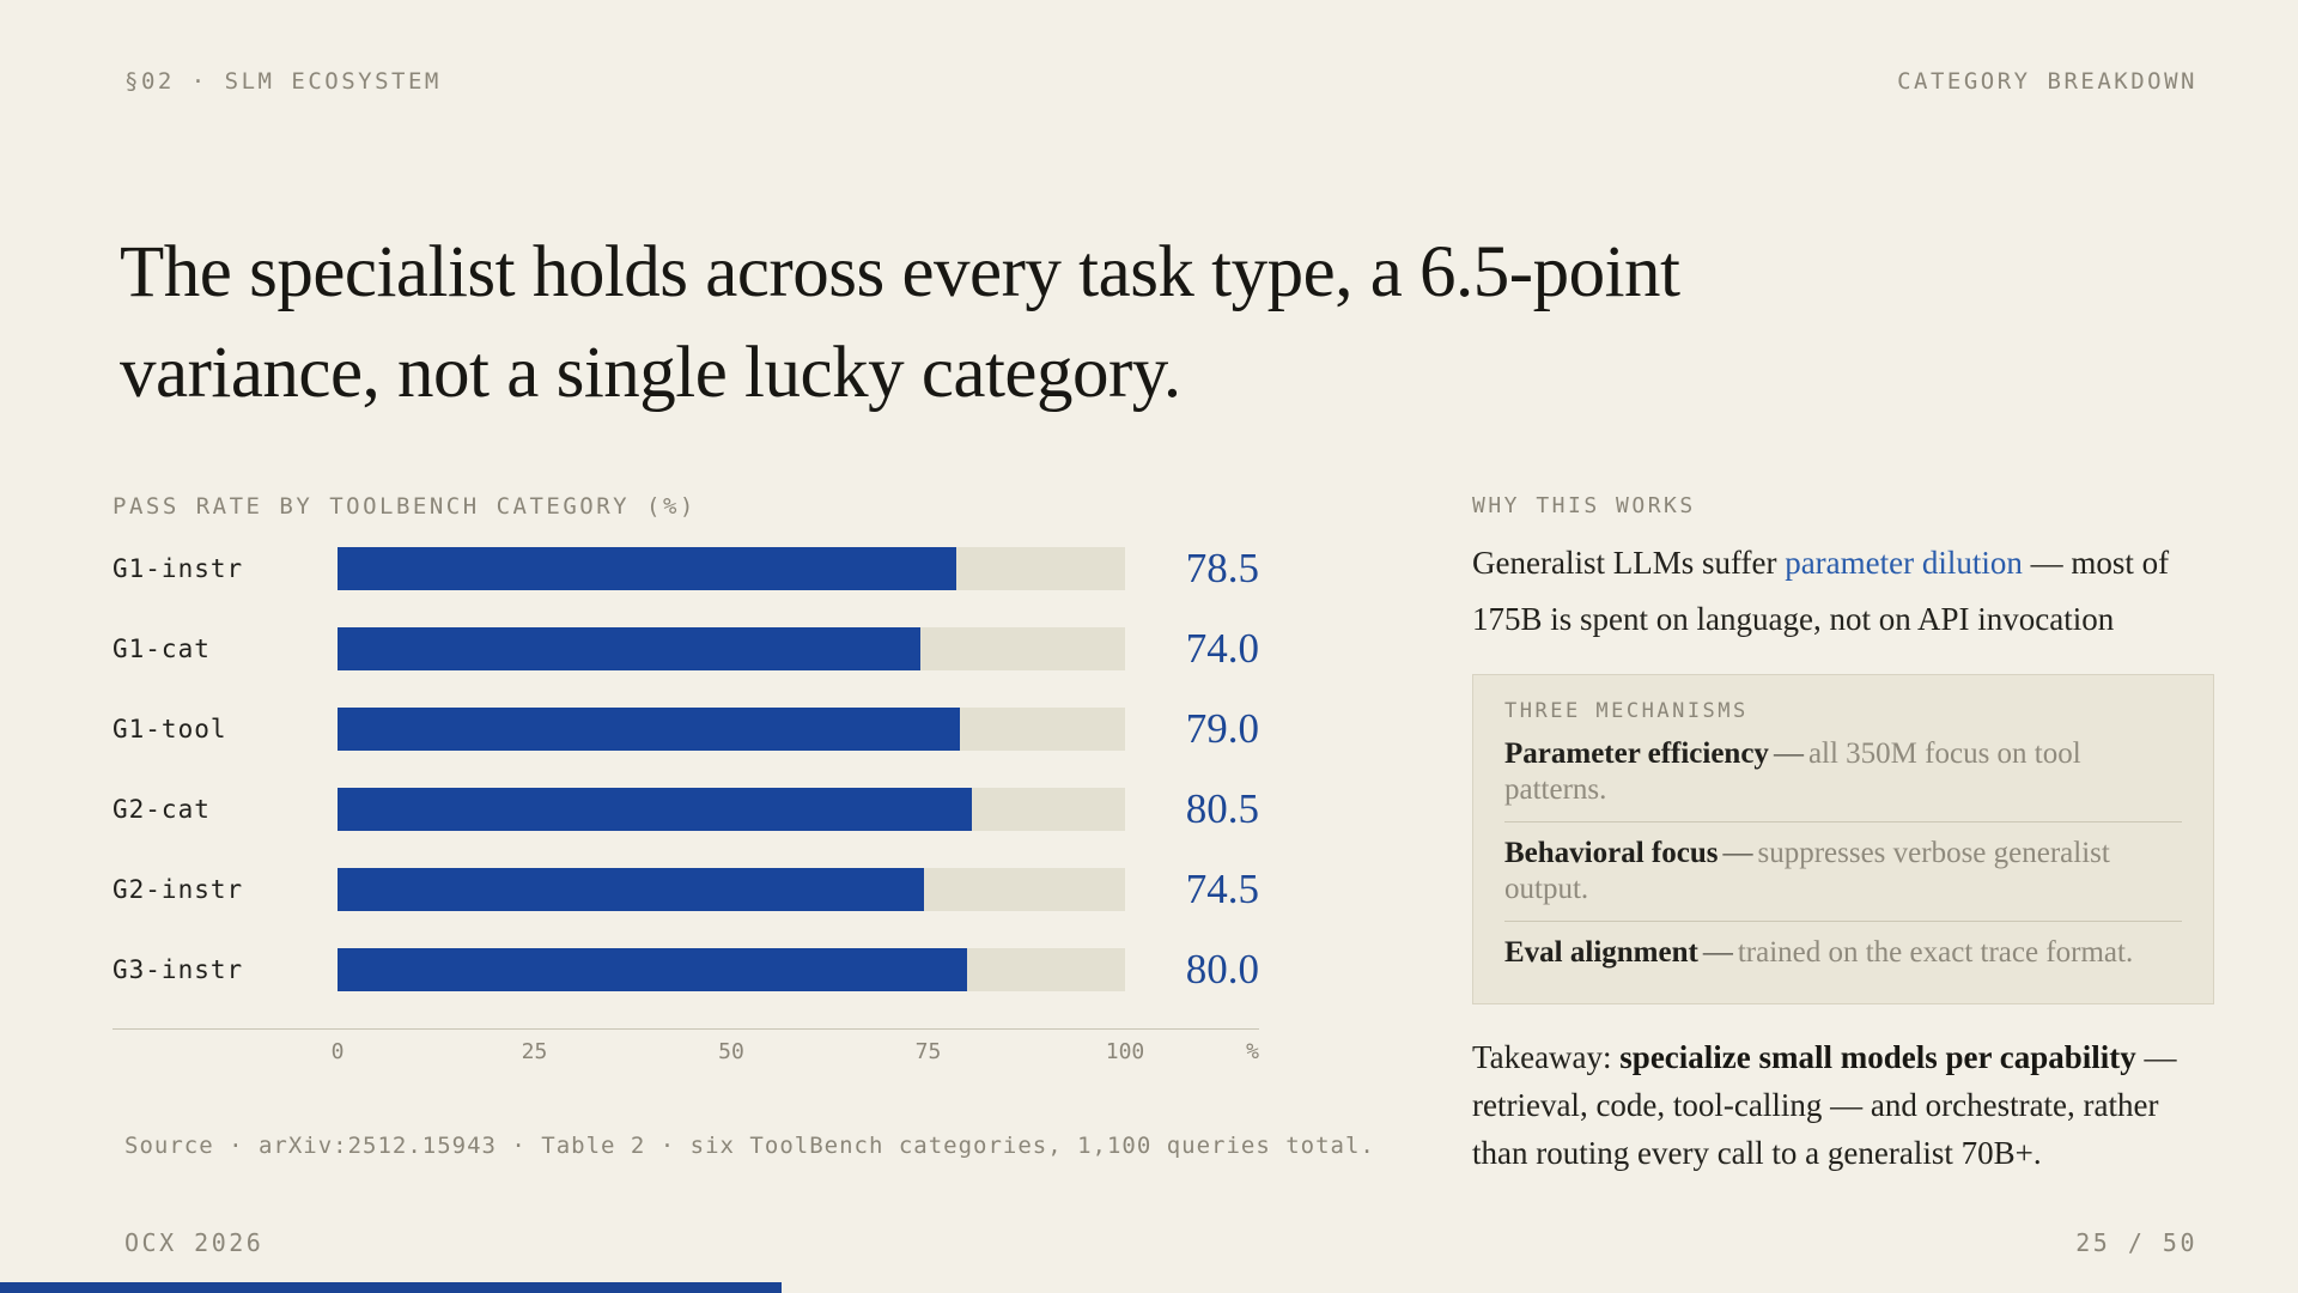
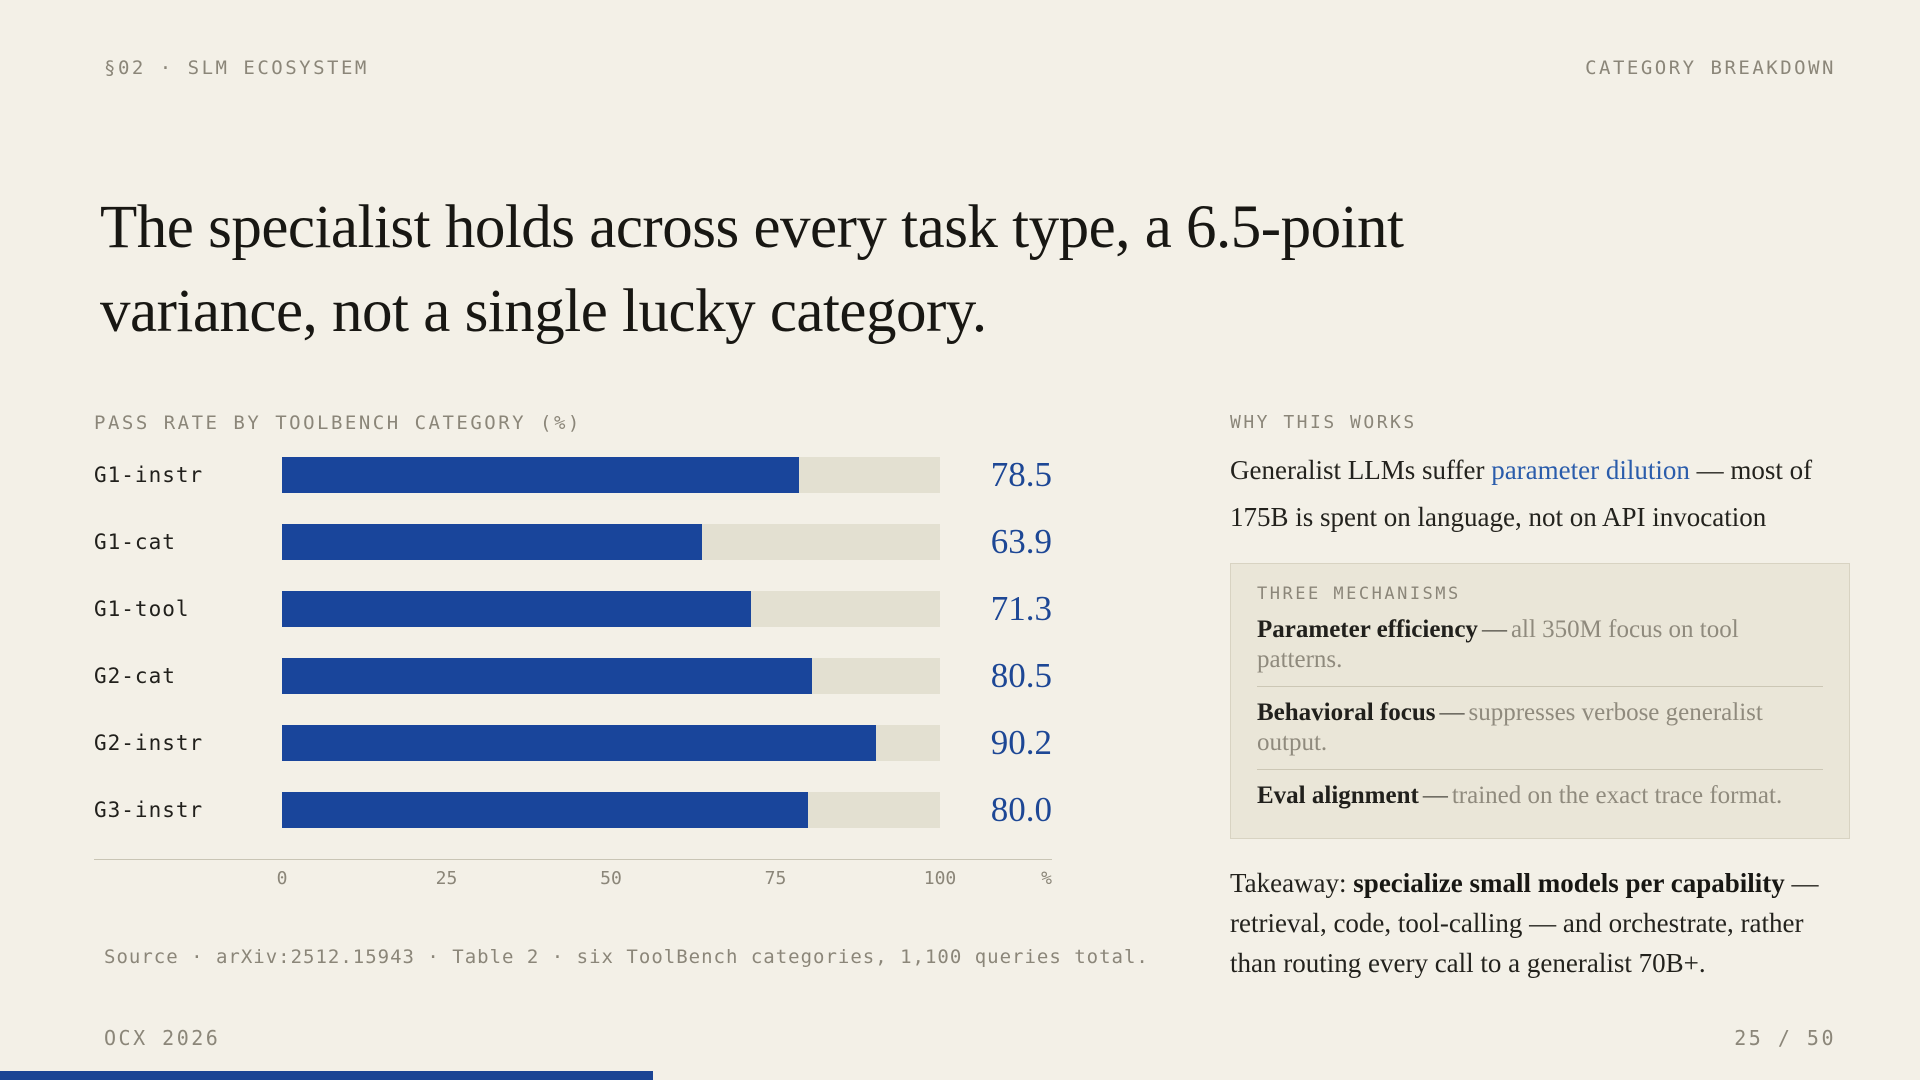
G1-cat: 74.0 -> 63.9
G1-tool: 79.0 -> 71.3
G2-instr: 74.5 -> 90.2
